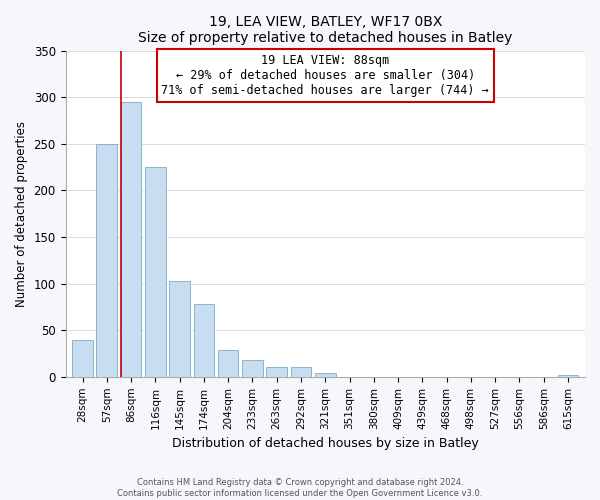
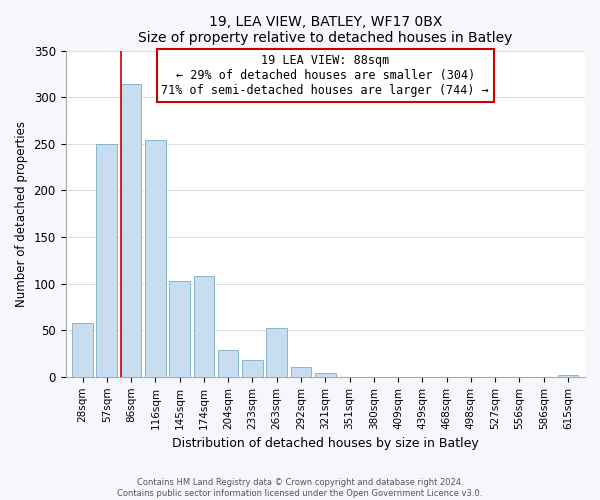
28sqm: 39 -> 58
86sqm: 295 -> 314
116sqm: 225 -> 254
174sqm: 78 -> 108
263sqm: 11 -> 52
